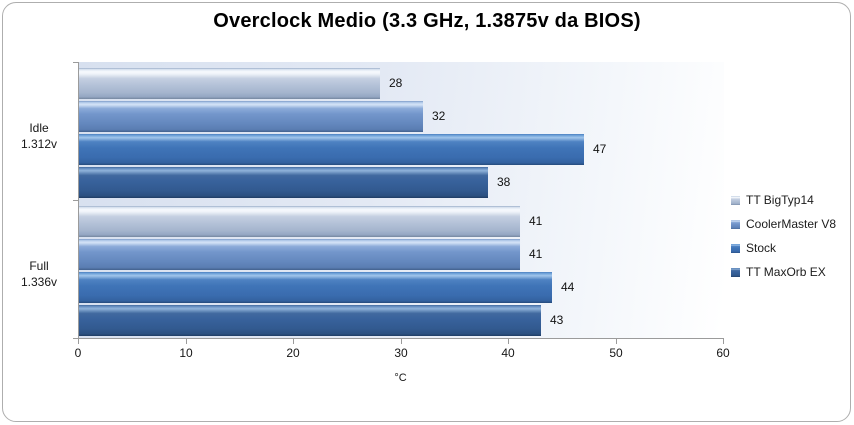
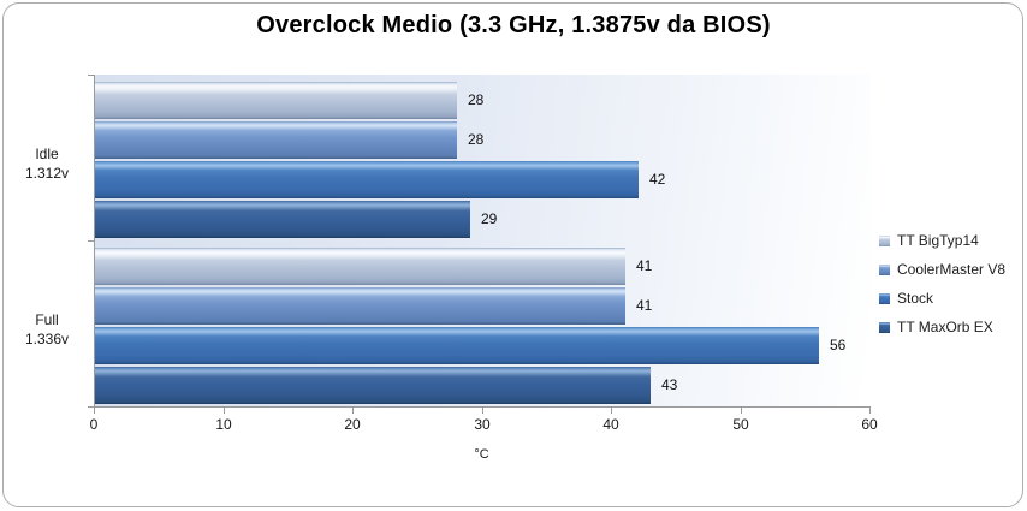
CoolerMaster V8/Idle 1.312v: 32 -> 28
Stock/Idle 1.312v: 47 -> 42
TT MaxOrb EX/Idle 1.312v: 38 -> 29
Stock/Full 1.336v: 44 -> 56
